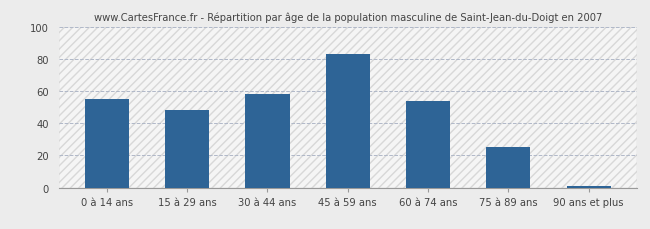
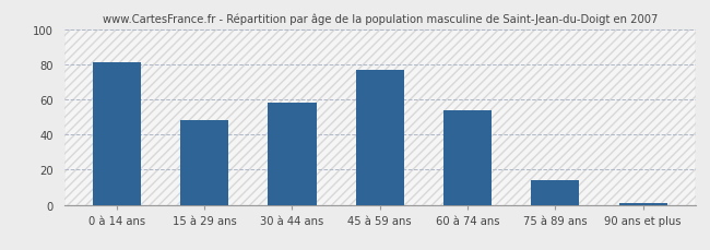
0 à 14 ans: 55 -> 81
45 à 59 ans: 83 -> 77
75 à 89 ans: 25 -> 14
